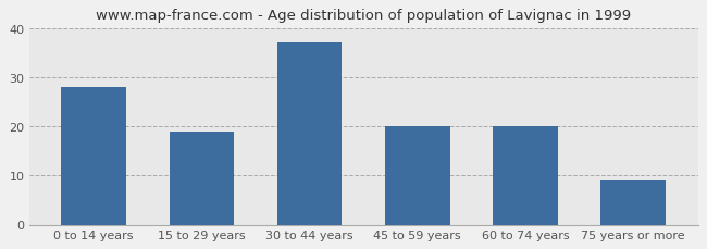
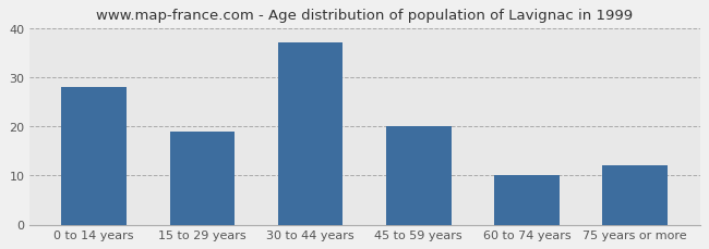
60 to 74 years: 20 -> 10
75 years or more: 9 -> 12
